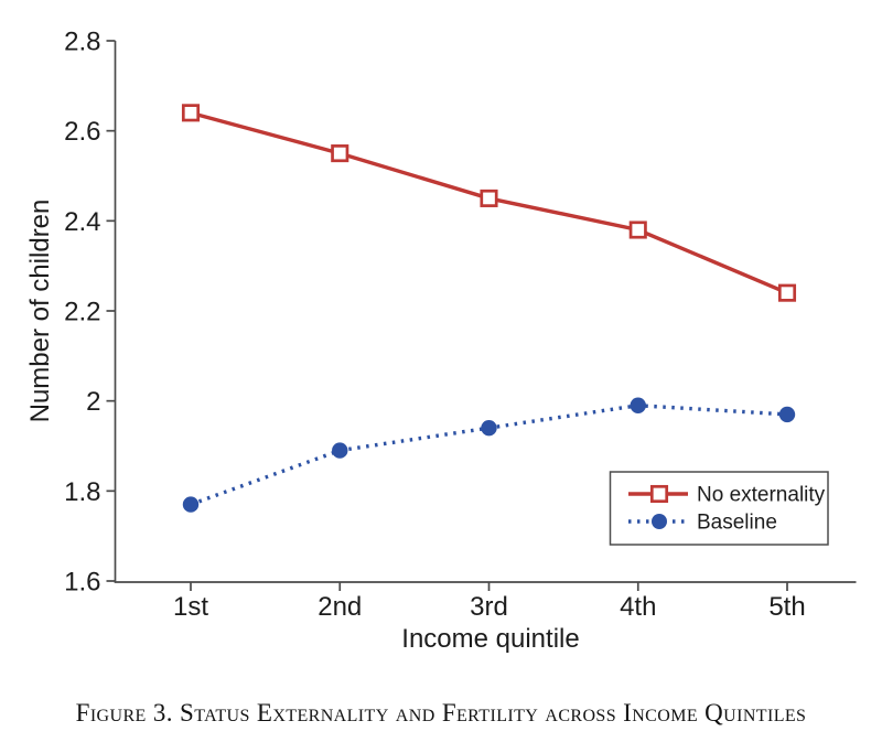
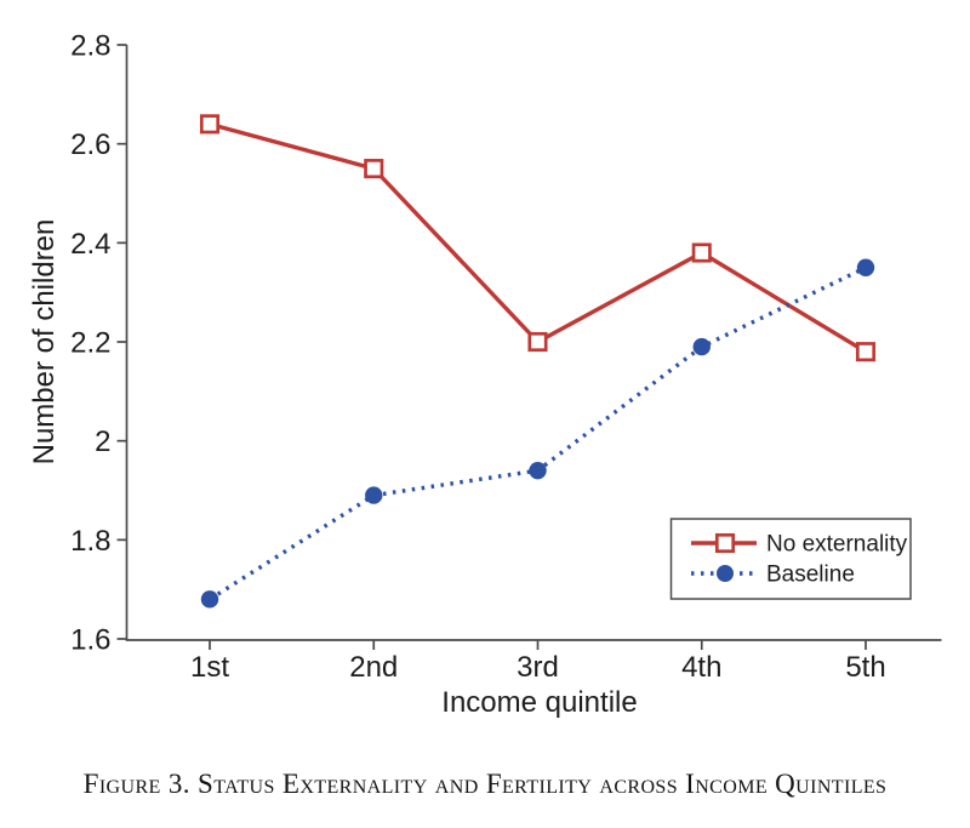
Baseline/1st: 1.77 -> 1.68
No externality/3rd: 2.45 -> 2.20
Baseline/4th: 1.99 -> 2.19
No externality/5th: 2.24 -> 2.18
Baseline/5th: 1.97 -> 2.35
